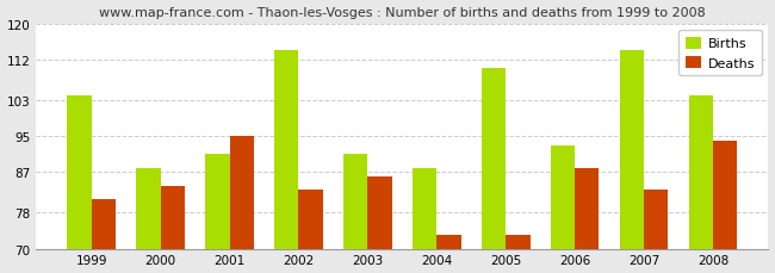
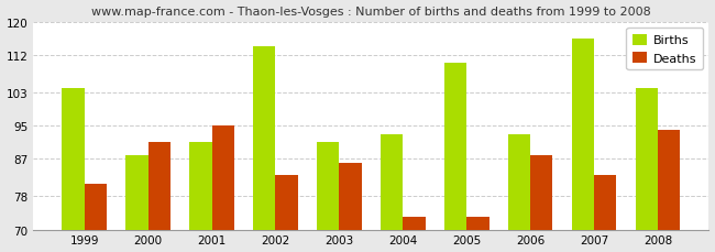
Deaths/2000: 84 -> 91
Births/2004: 88 -> 93
Births/2007: 114 -> 116
